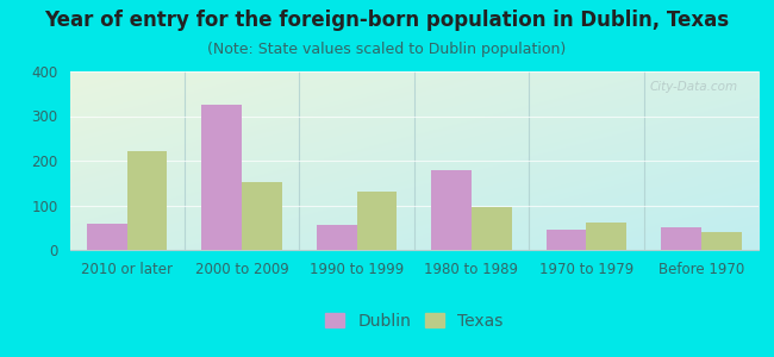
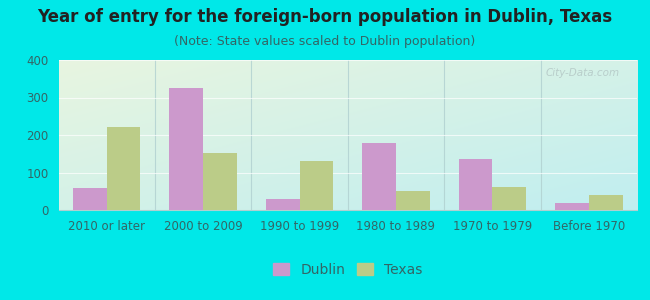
Dublin/1990 to 1999: 55 -> 30
Texas/1980 to 1989: 97 -> 50
Dublin/1970 to 1979: 45 -> 135
Dublin/Before 1970: 50 -> 20
